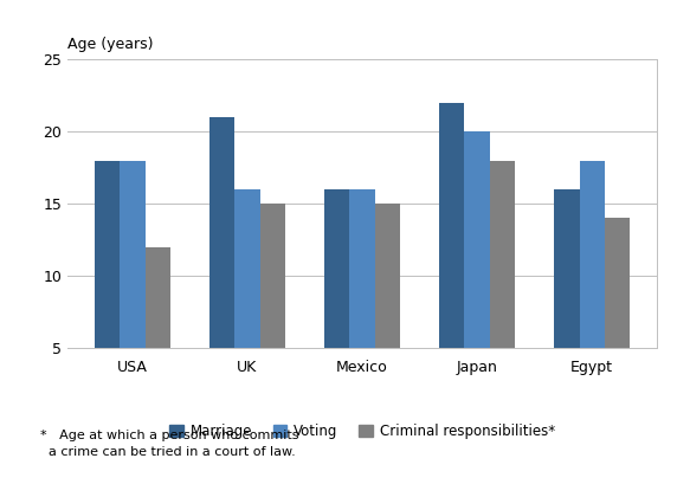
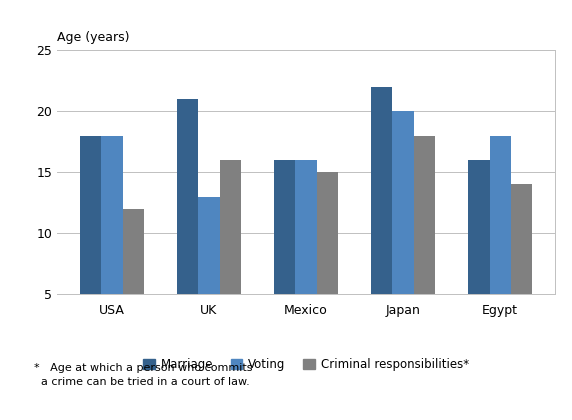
Voting/UK: 16 -> 13
Criminal responsibilities*/UK: 15 -> 16
